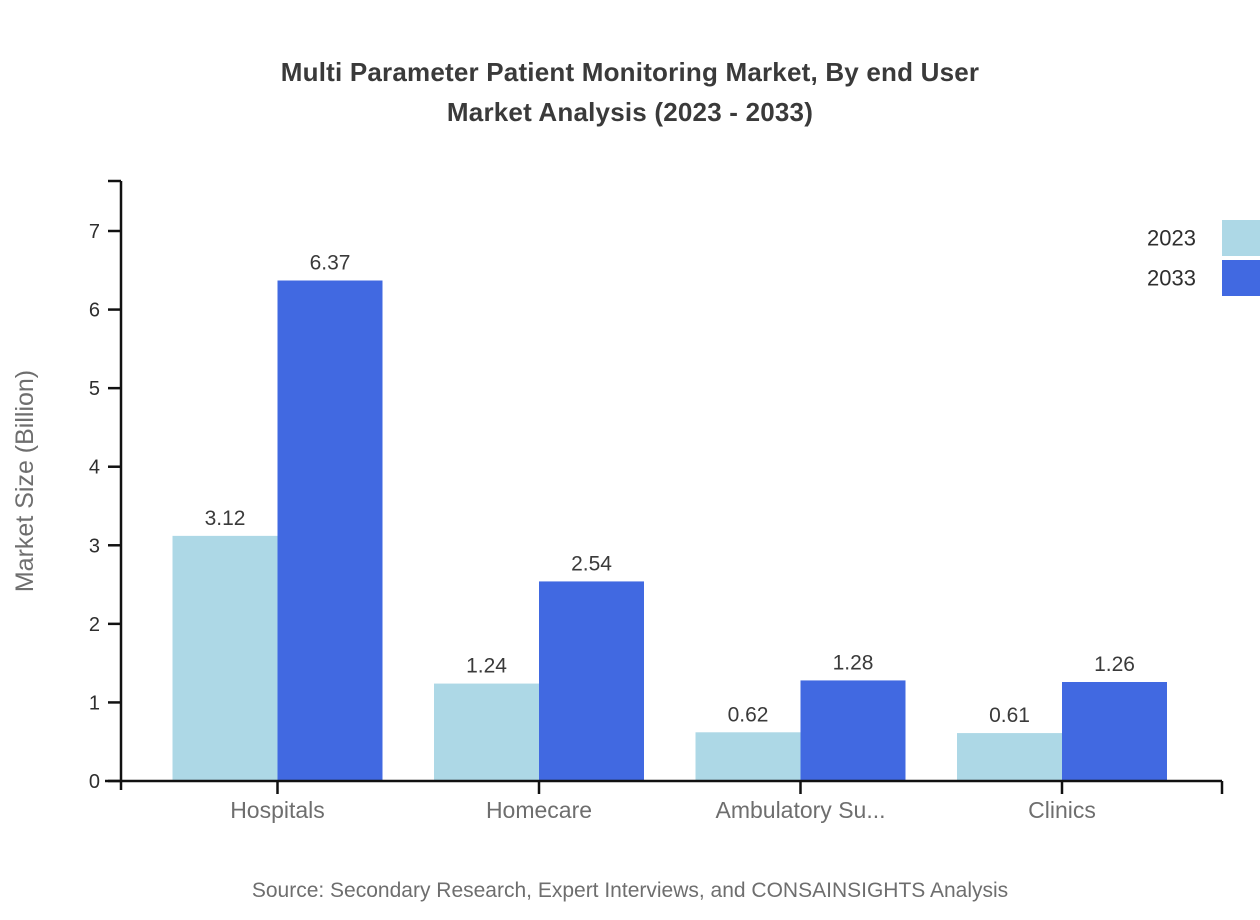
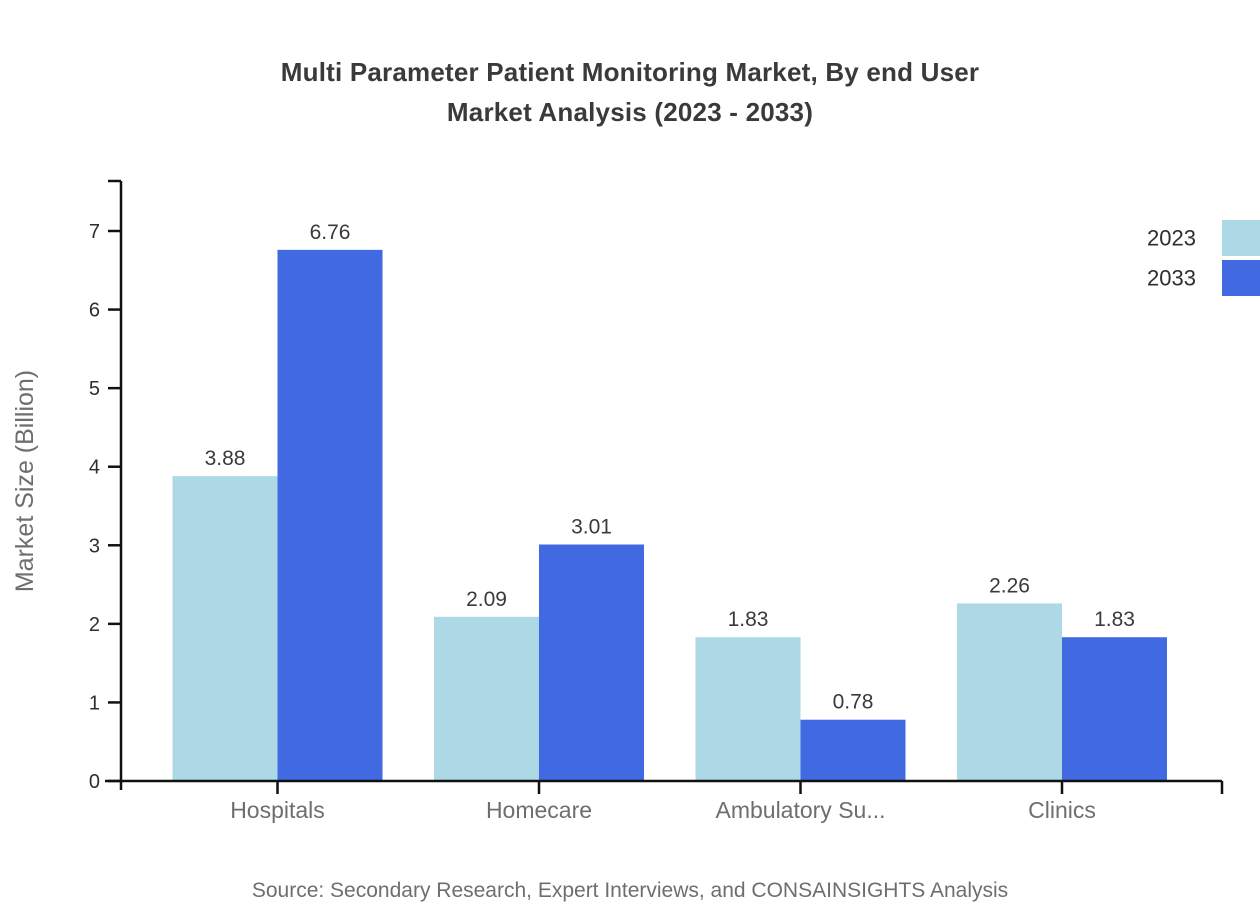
2023/Hospitals: 3.12 -> 3.88
2033/Hospitals: 6.37 -> 6.76
2023/Homecare: 1.24 -> 2.09
2033/Homecare: 2.54 -> 3.01
2023/Ambulatory Su...: 0.62 -> 1.83
2033/Ambulatory Su...: 1.28 -> 0.78
2023/Clinics: 0.61 -> 2.26
2033/Clinics: 1.26 -> 1.83
